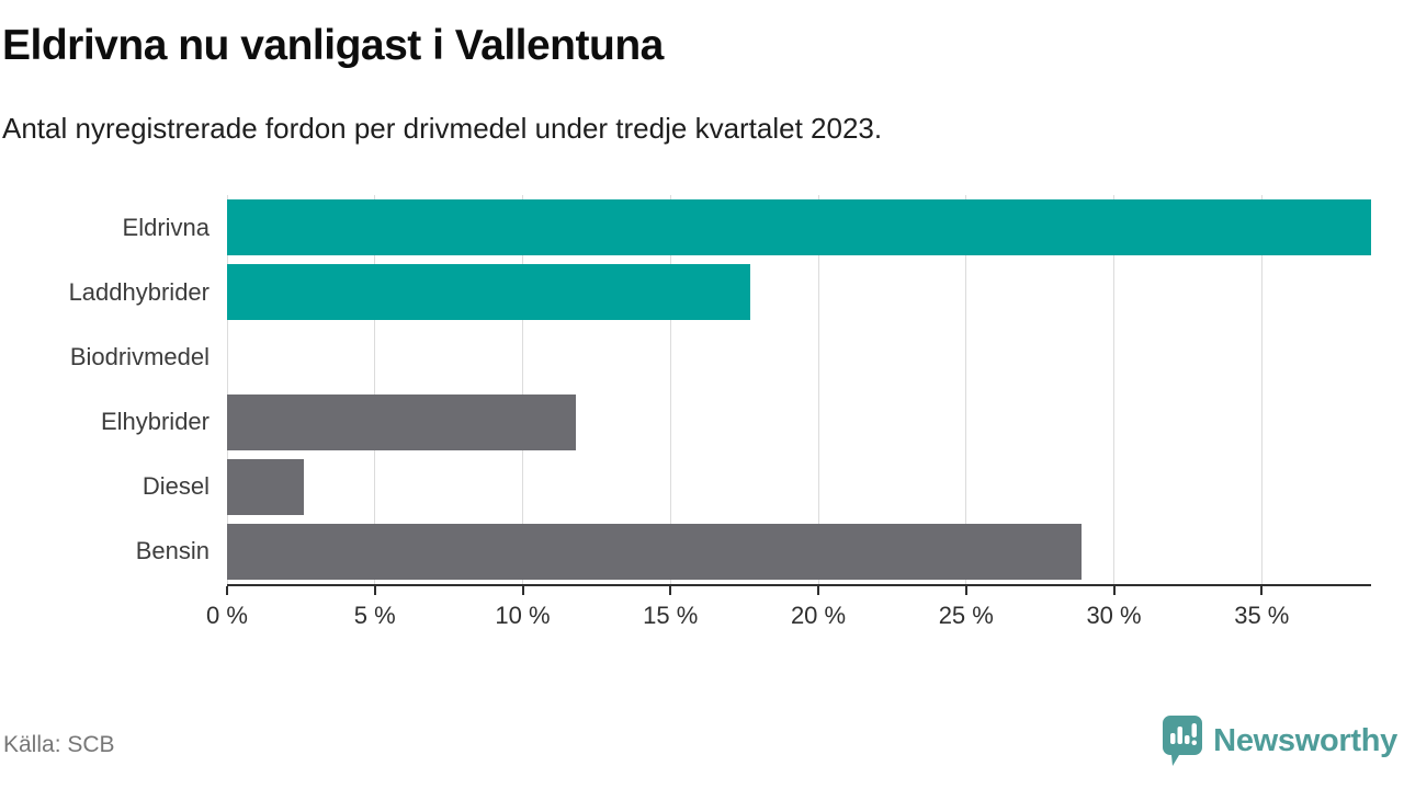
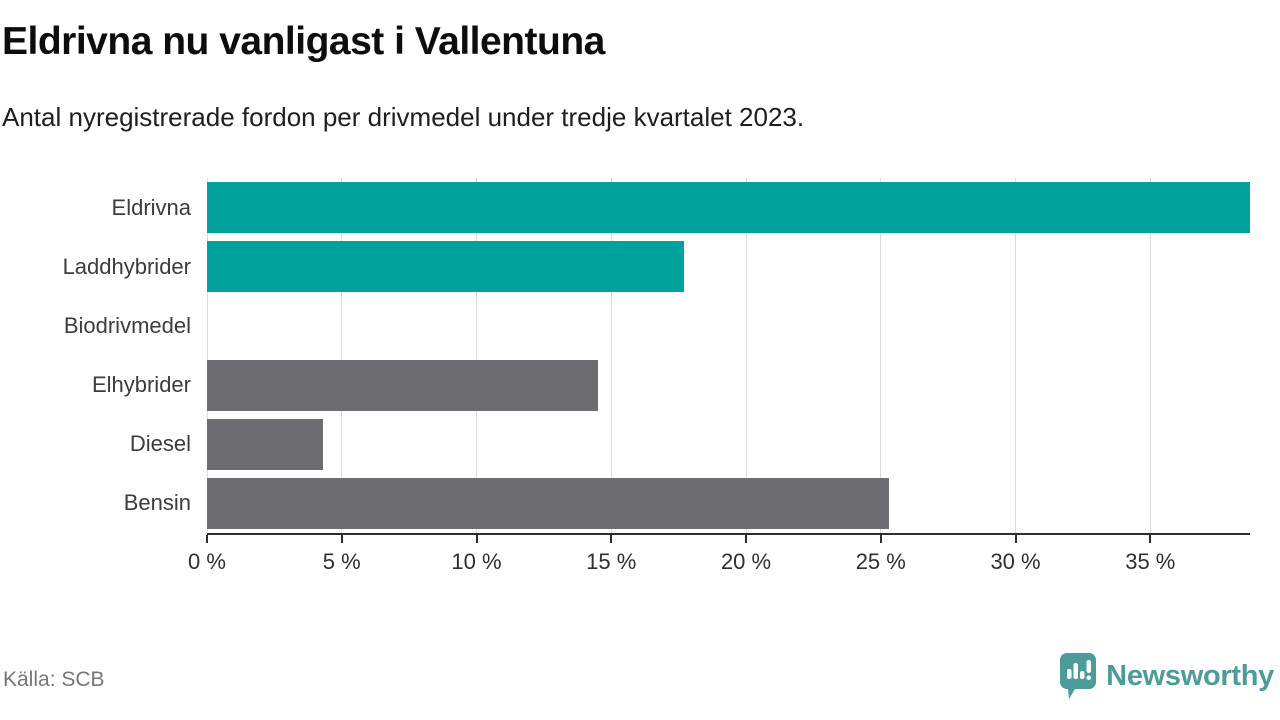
Elhybrider: 11.8% -> 14.5%
Diesel: 2.6% -> 4.3%
Bensin: 28.9% -> 25.3%
